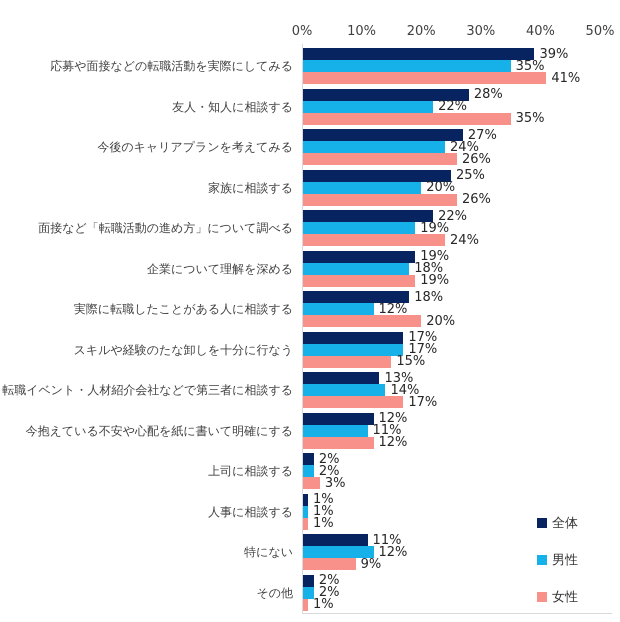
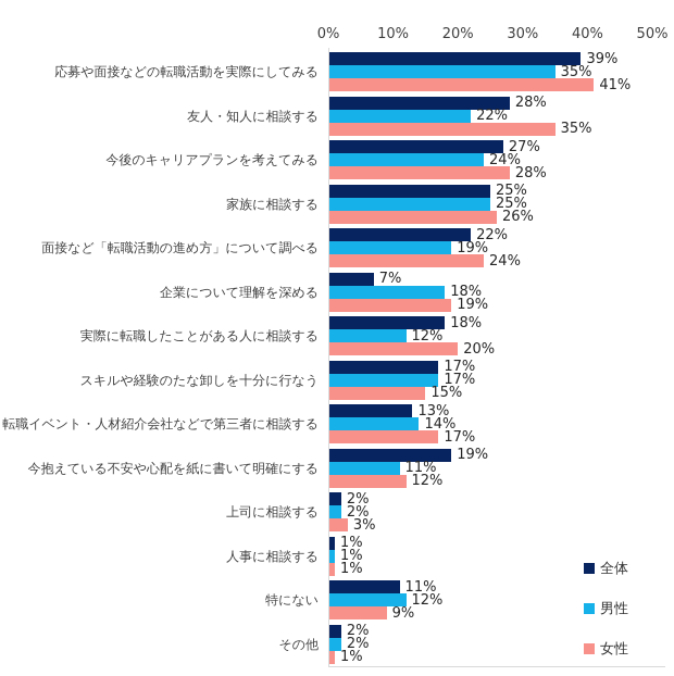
女性/今後のキャリアプランを考えてみる: 26% -> 28%
男性/家族に相談する: 20% -> 25%
全体/企業について理解を深める: 19% -> 7%
全体/今抱えている不安や心配を紙に書いて明確にする: 12% -> 19%
